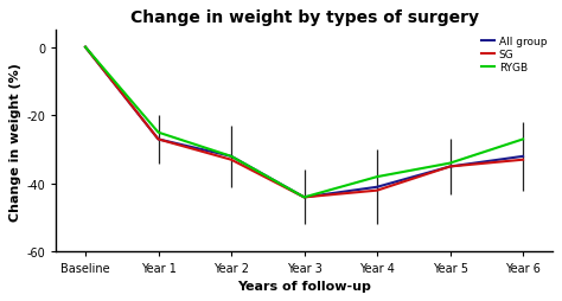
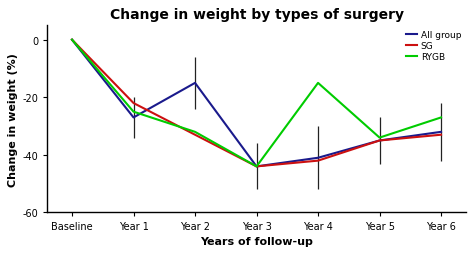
SG/Year 1: -27 -> -22
All group/Year 2: -32 -> -15
RYGB/Year 4: -38 -> -15
